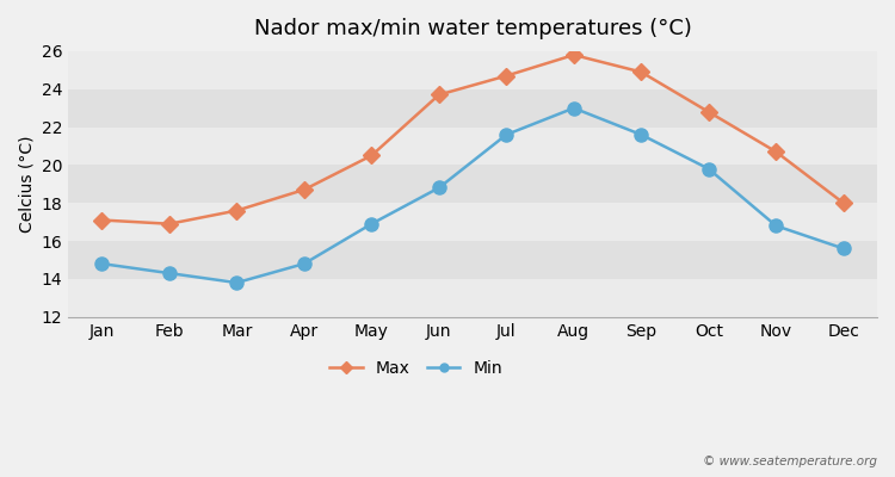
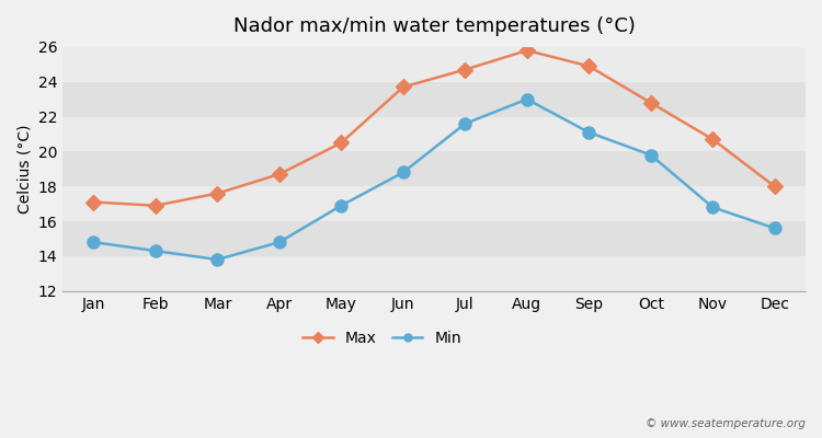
Min/Sep: 21.6 -> 21.1
